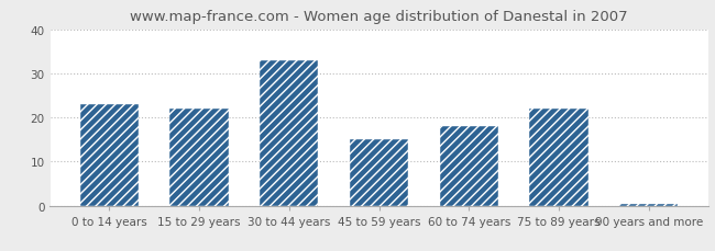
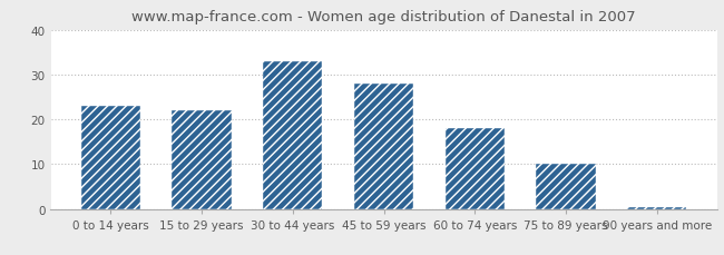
45 to 59 years: 15.0 -> 28.0
75 to 89 years: 22.0 -> 10.0
